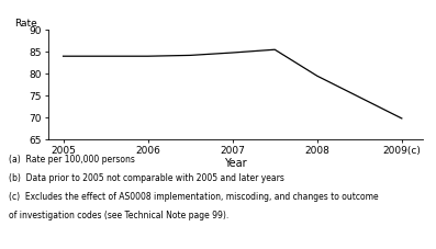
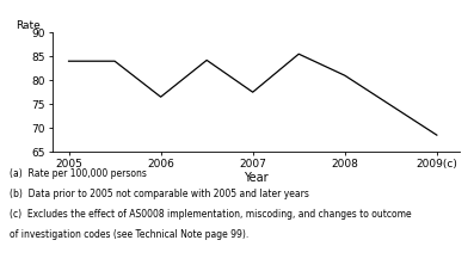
2006: 84.0 -> 76.5
2007: 84.8 -> 77.5
2008: 79.5 -> 81.0
2009(c): 69.8 -> 68.5
